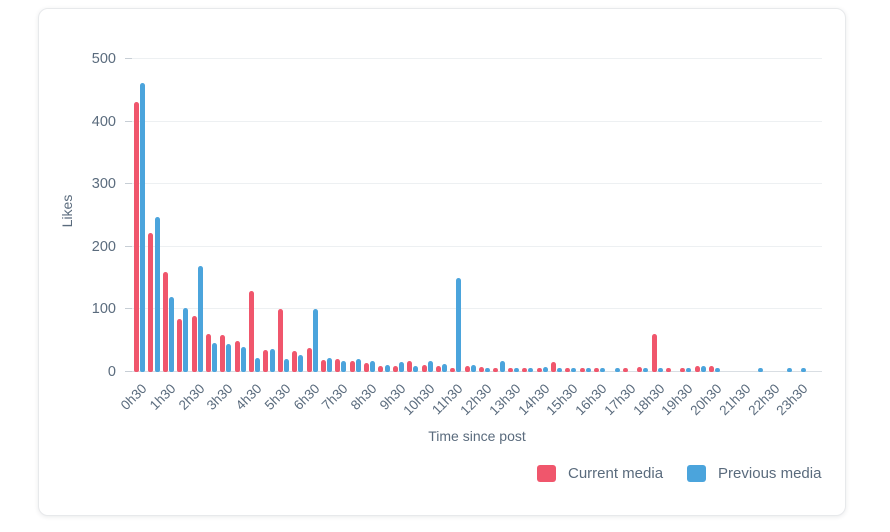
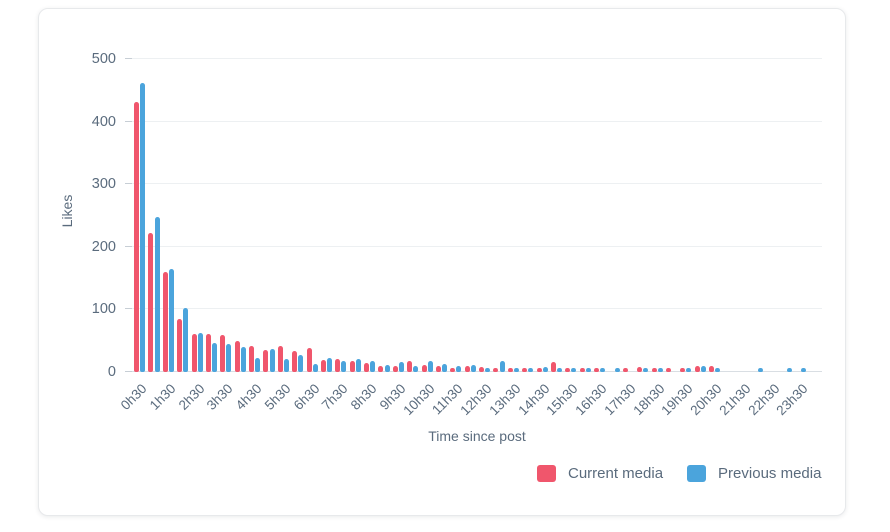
Previous media/1h30: 120 -> 160
Current media/2h30: 90 -> 60
Previous media/2h30: 170 -> 60
Current media/4h30: 130 -> 40
Current media/5h30: 100 -> 40
Previous media/6h30: 100 -> 10
Previous media/11h30: 150 -> 10
Current media/18h30: 60 -> 10
